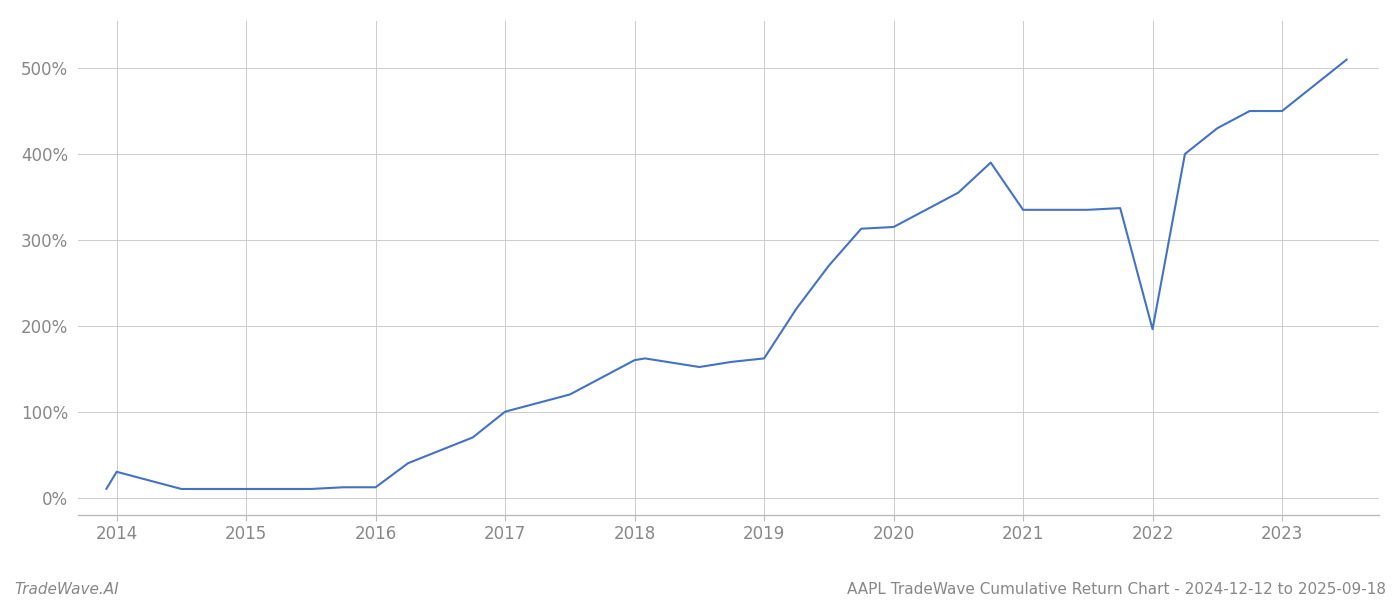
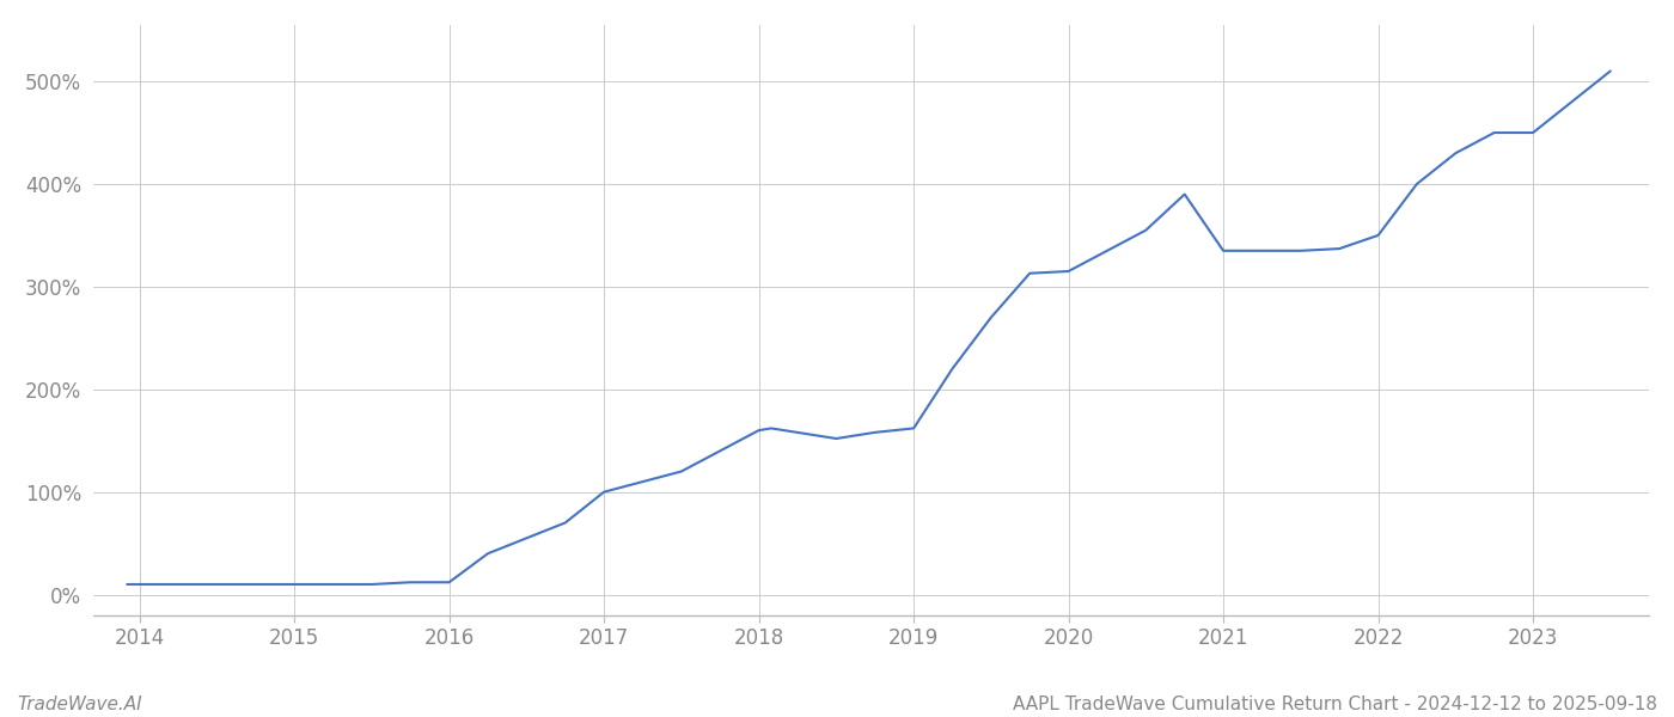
2014: 30% -> 10%
2022: 196% -> 350%
